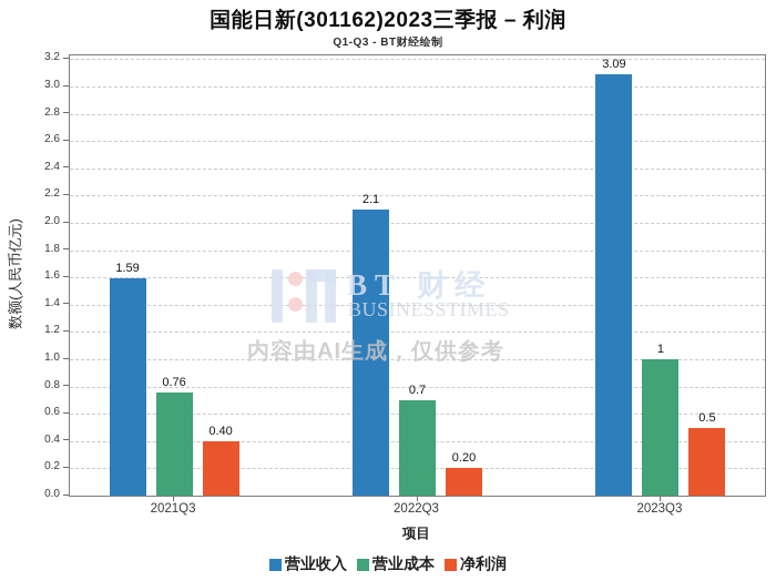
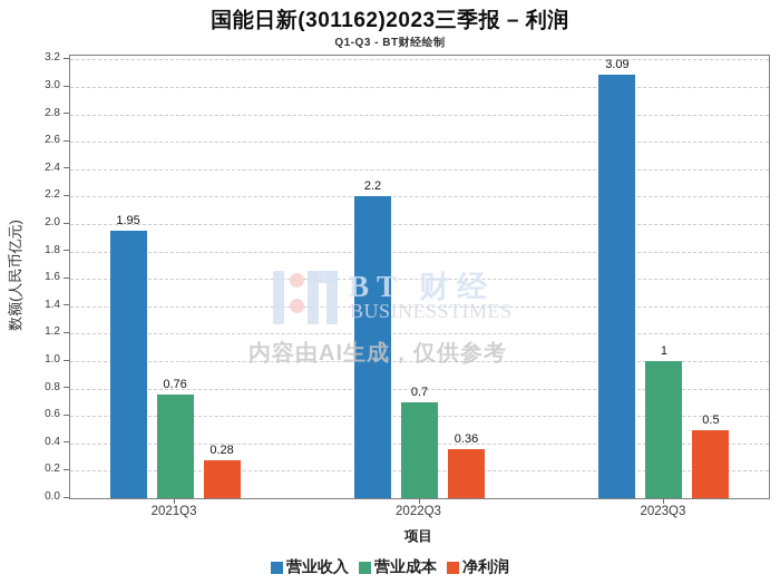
营业收入/2021Q3: 1.59 -> 1.95
净利润/2021Q3: 0.40 -> 0.28
营业收入/2022Q3: 2.1 -> 2.2
净利润/2022Q3: 0.20 -> 0.36
